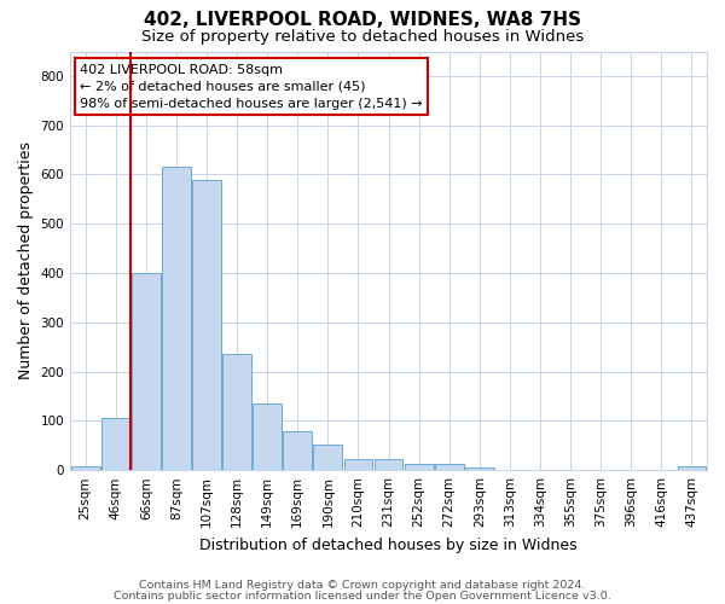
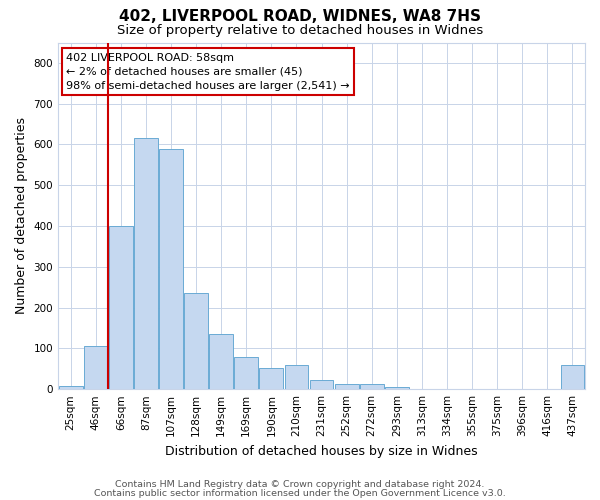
210sqm: 23 -> 60
437sqm: 8 -> 60
